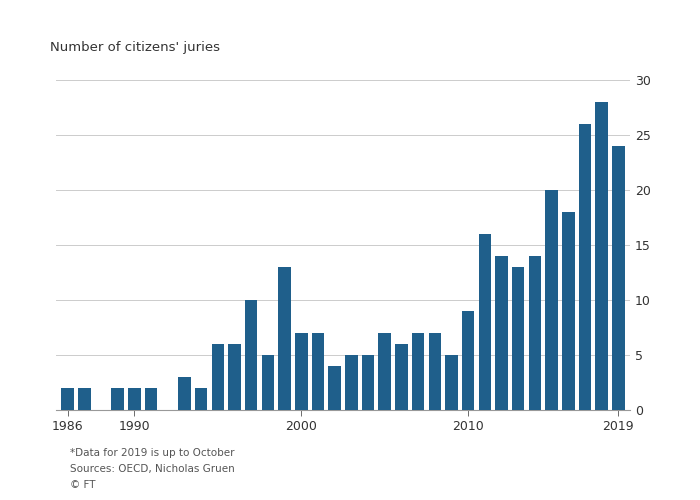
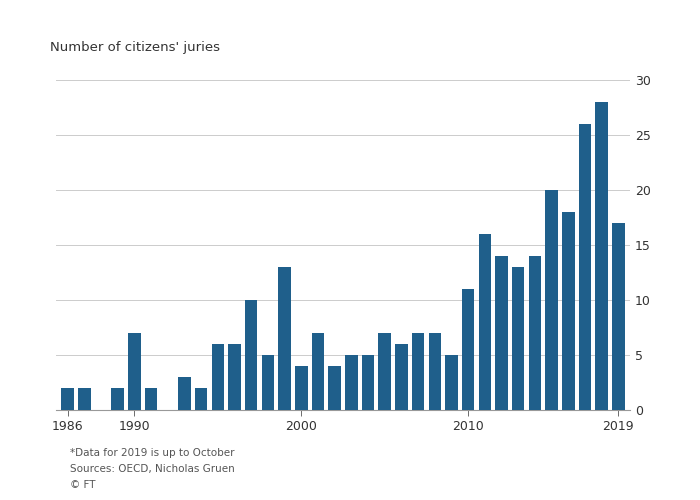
1990: 2 -> 7
2000: 7 -> 4
2010: 9 -> 11
2019: 24 -> 17
